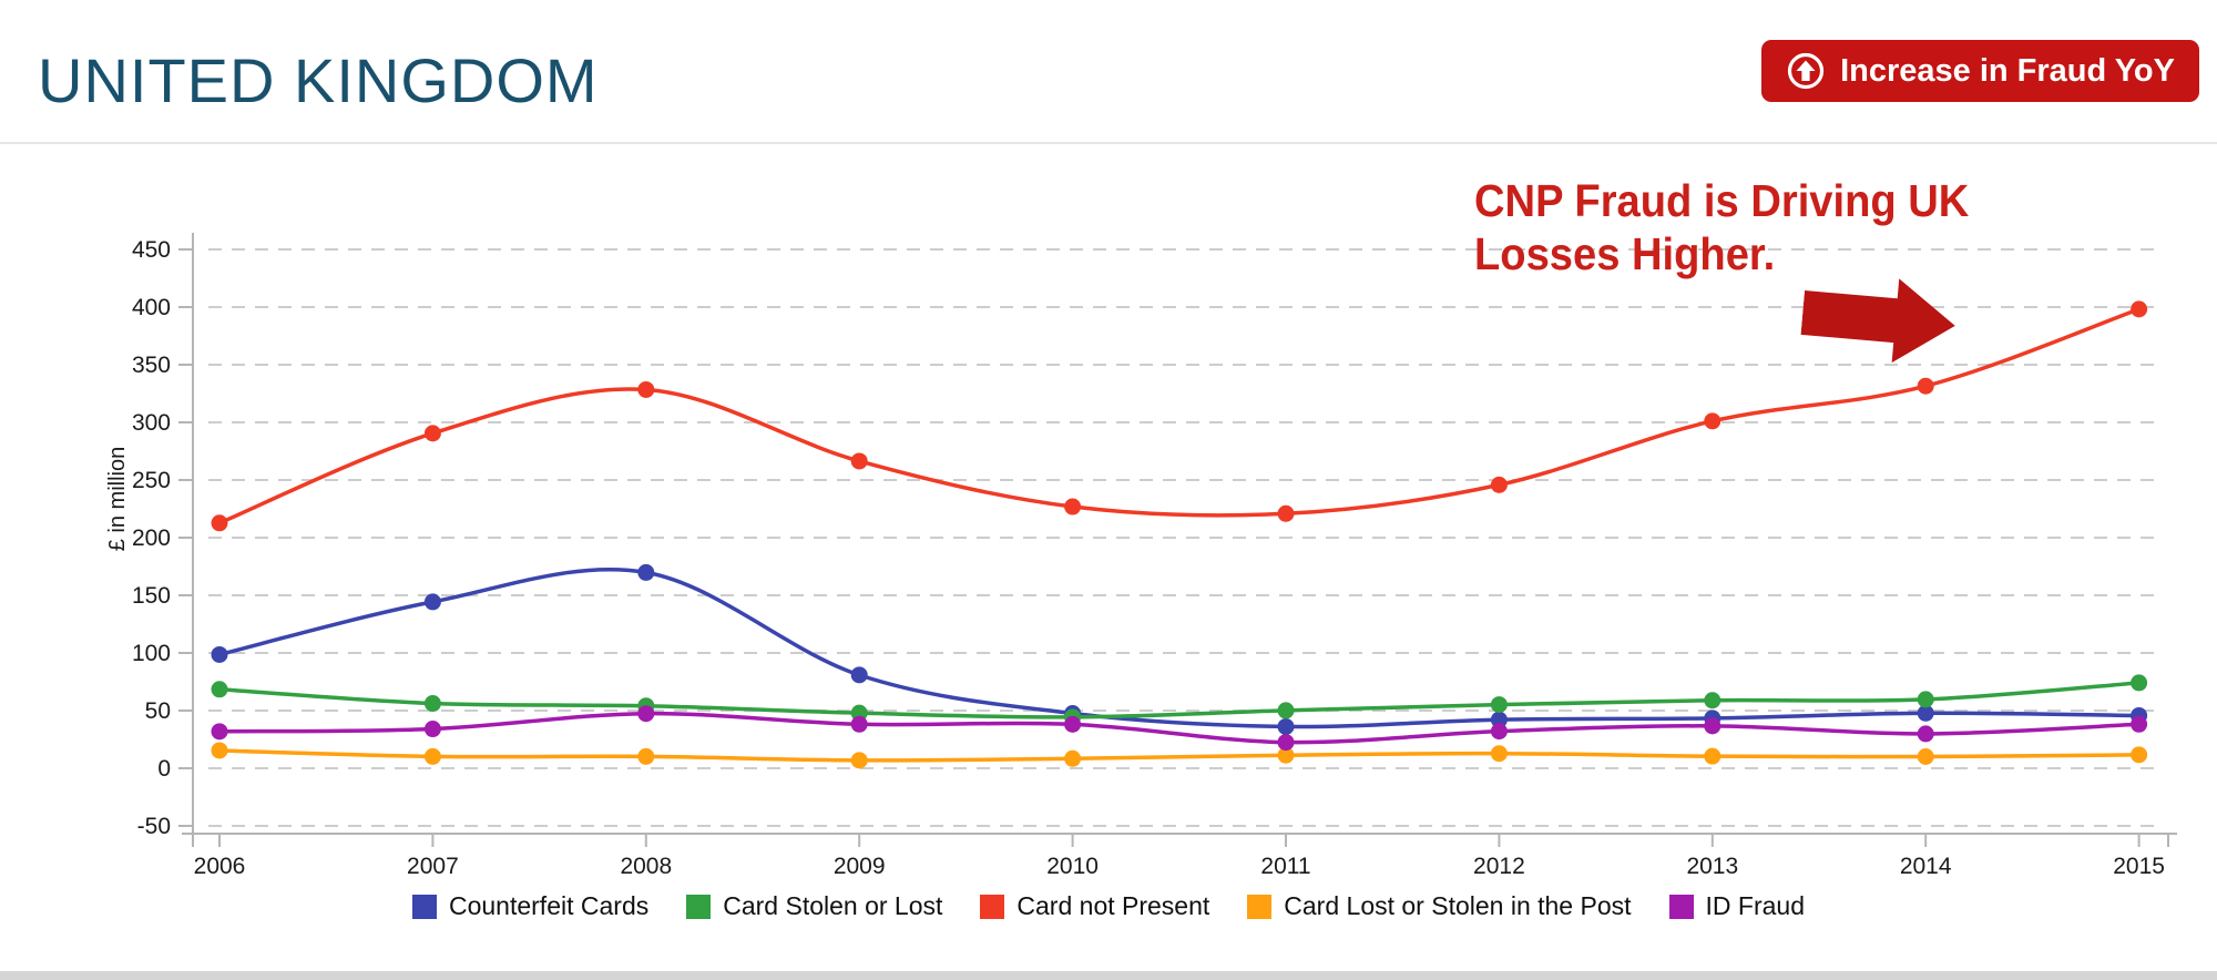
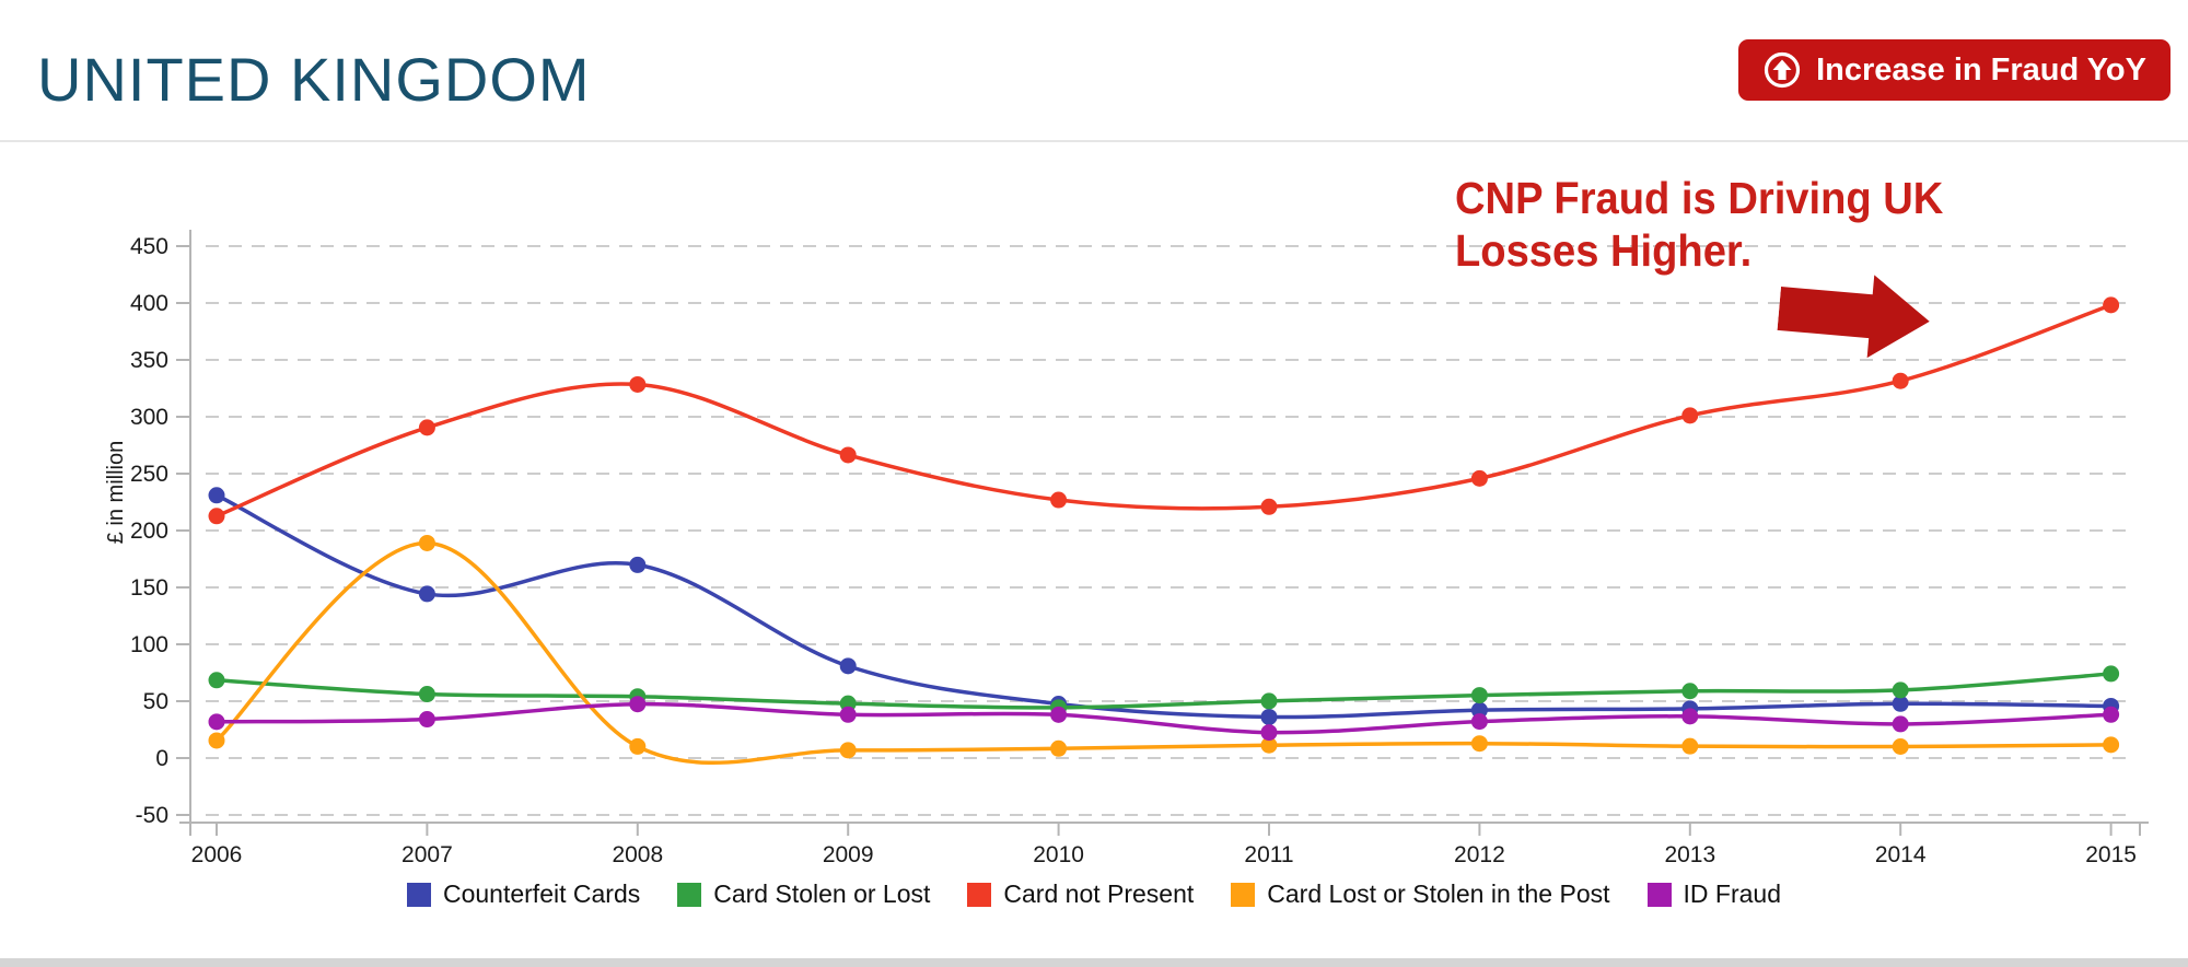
Counterfeit Cards/2006: 99 -> 231
Card Lost or Stolen in the Post/2007: 10 -> 189
